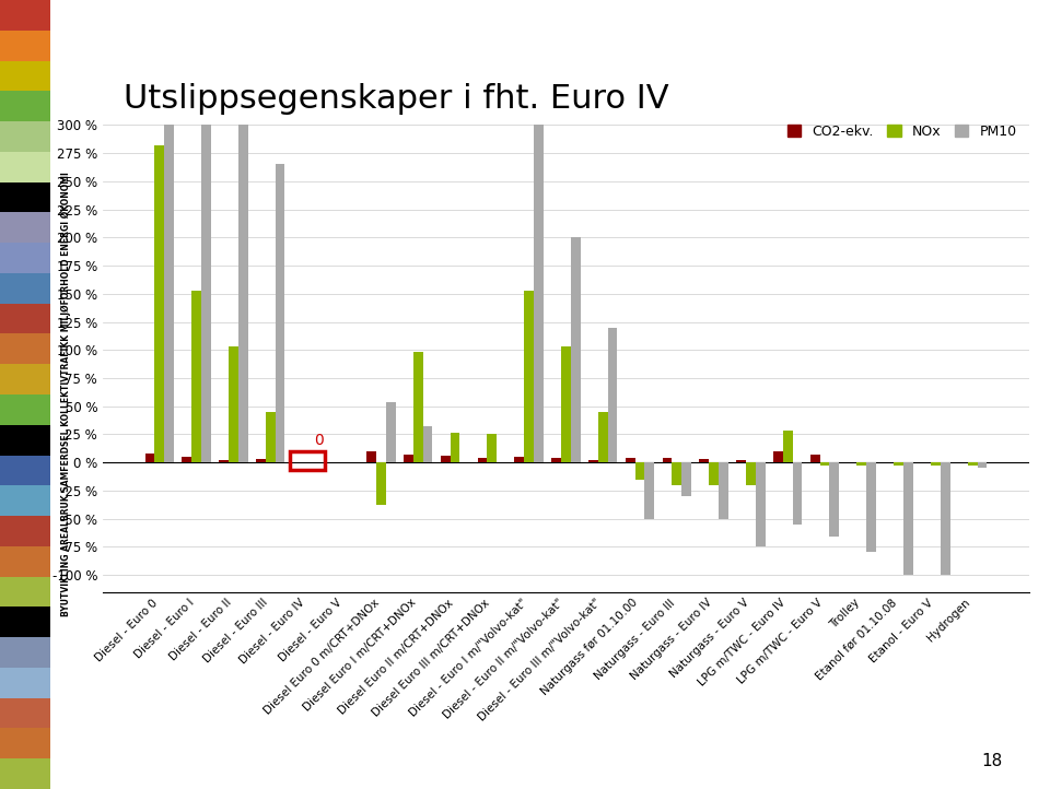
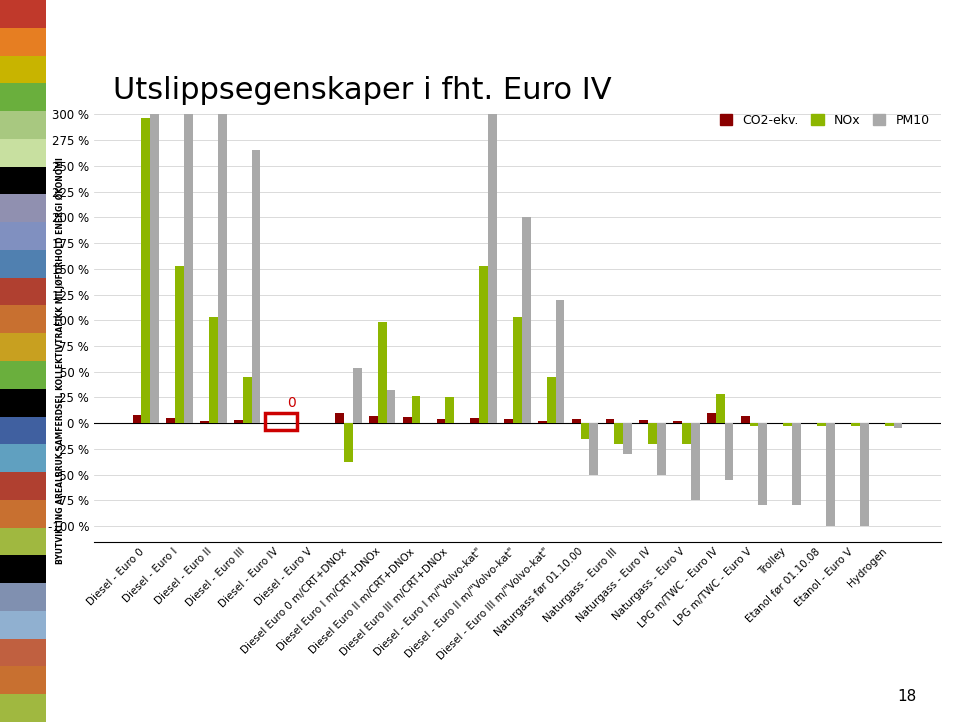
NOx/Diesel - Euro 0: 282 % -> 297 %
PM10/LPG m/TWC - Euro V: -66 % -> -80 %
